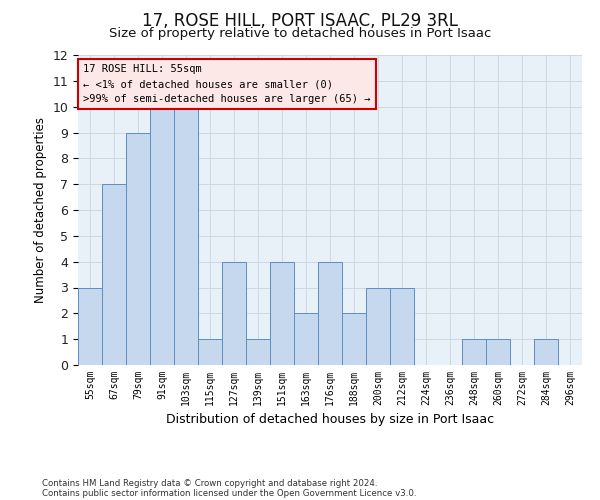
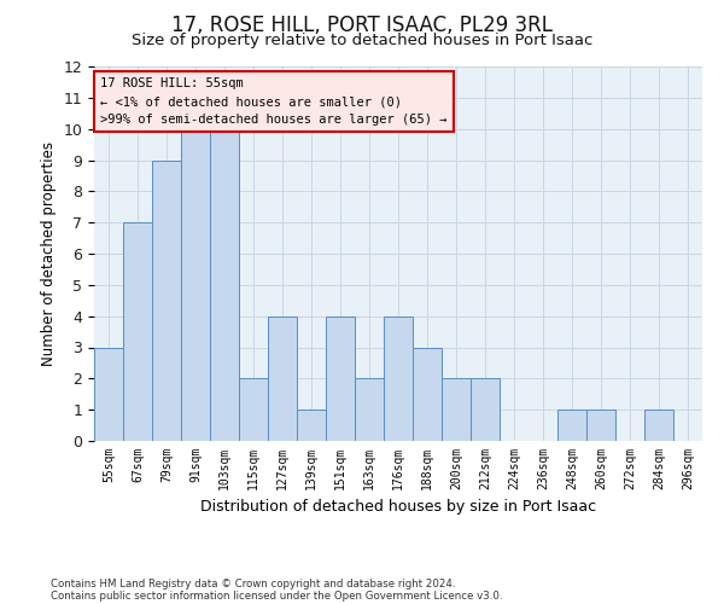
115sqm: 1 -> 2
188sqm: 2 -> 3
200sqm: 3 -> 2
212sqm: 3 -> 2
